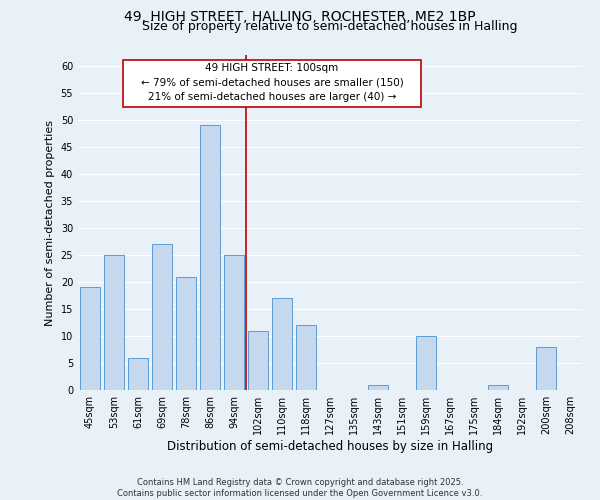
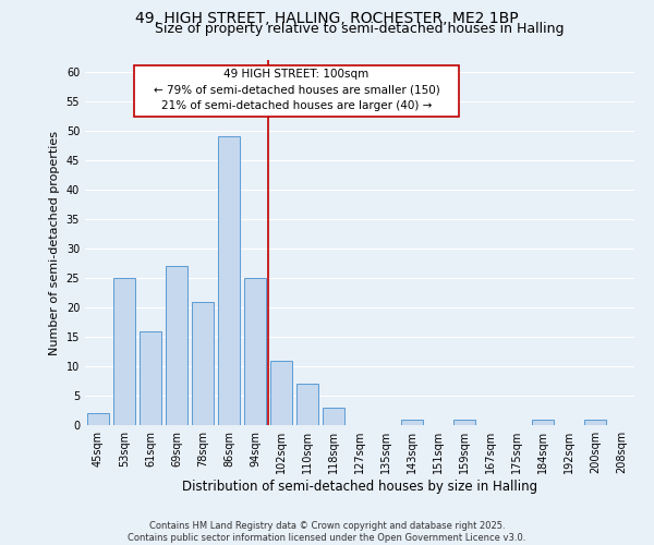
45sqm: 19 -> 2
61sqm: 6 -> 16
110sqm: 17 -> 7
118sqm: 12 -> 3
159sqm: 10 -> 1
200sqm: 8 -> 1
